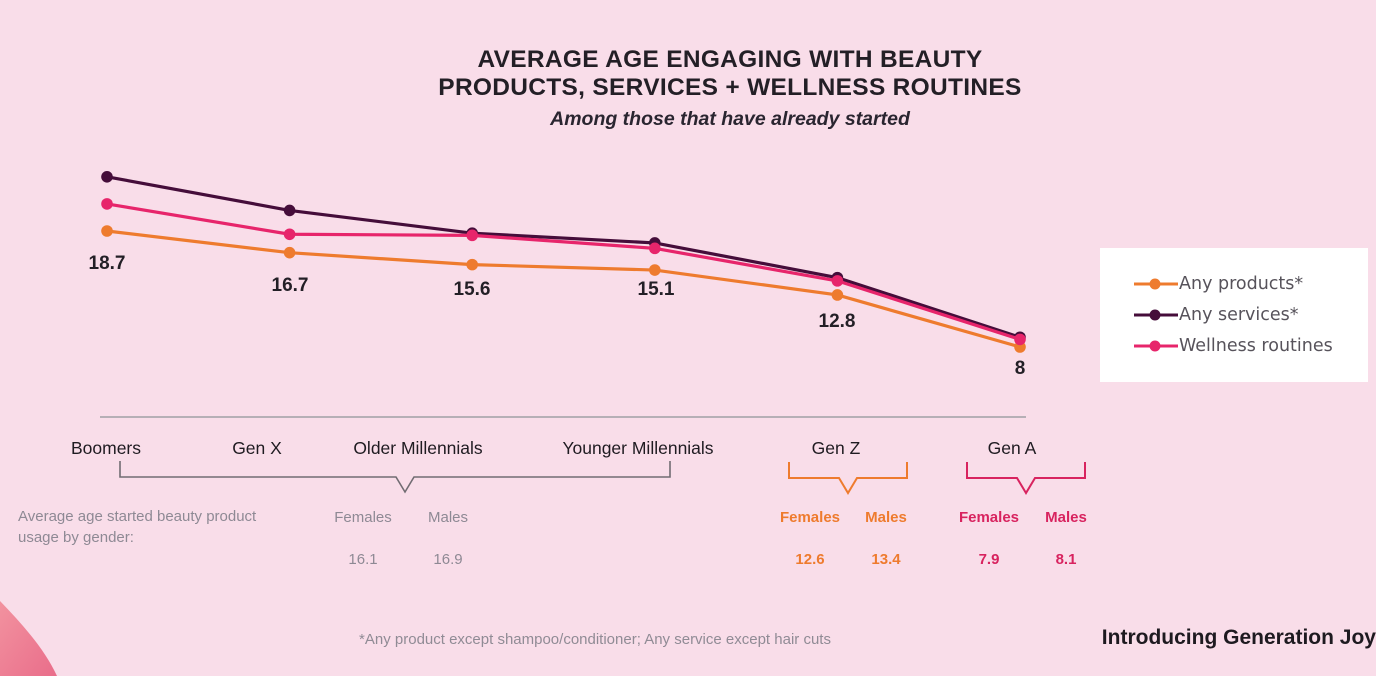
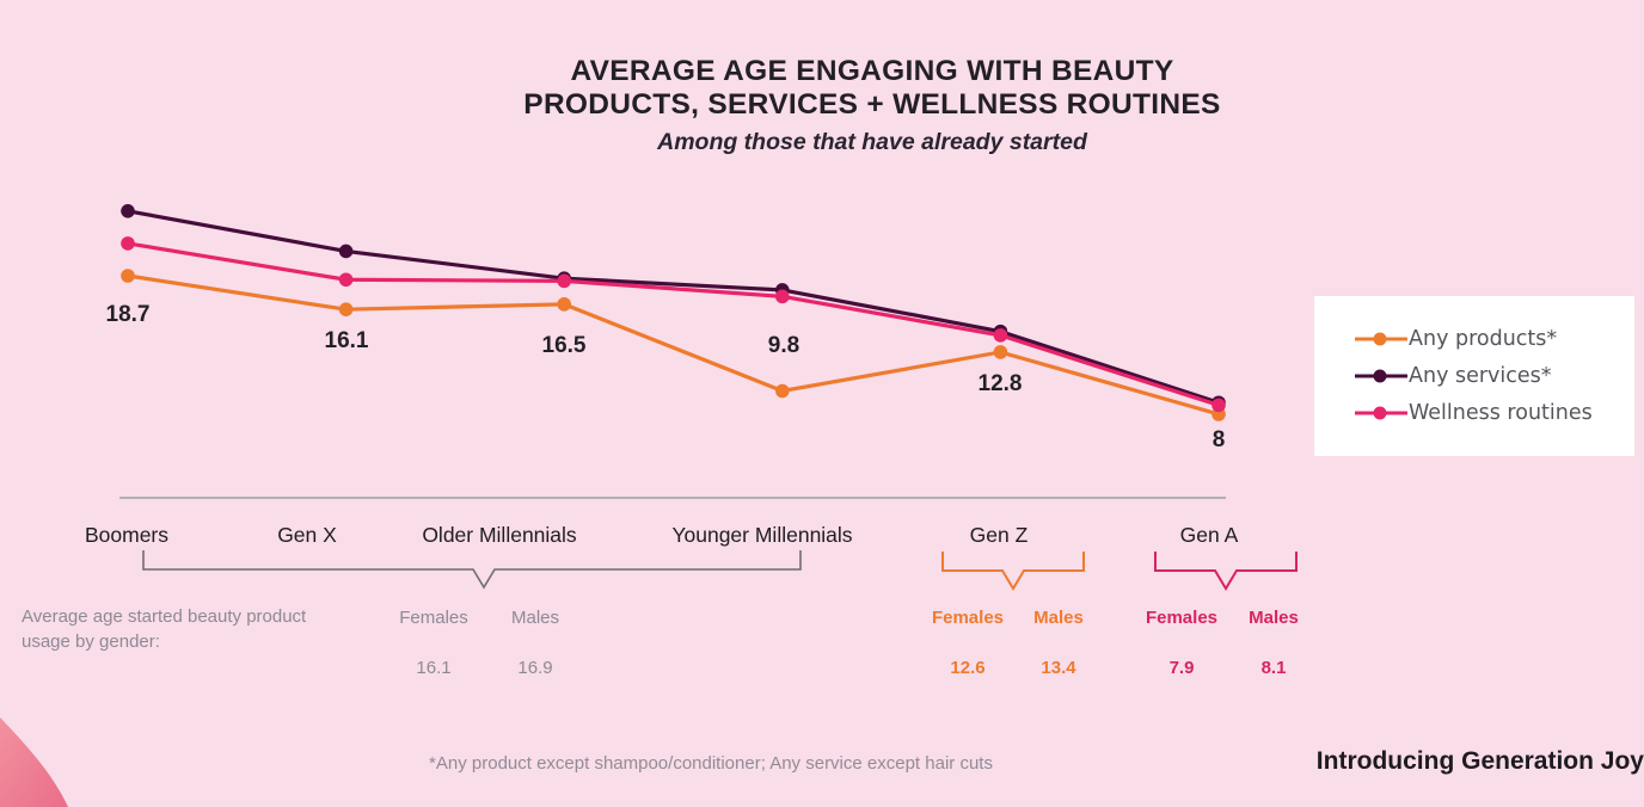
Any products*/Gen X: 16.7 -> 16.1
Any products*/Older Millennials: 15.6 -> 16.5
Any products*/Younger Millennials: 15.1 -> 9.8
